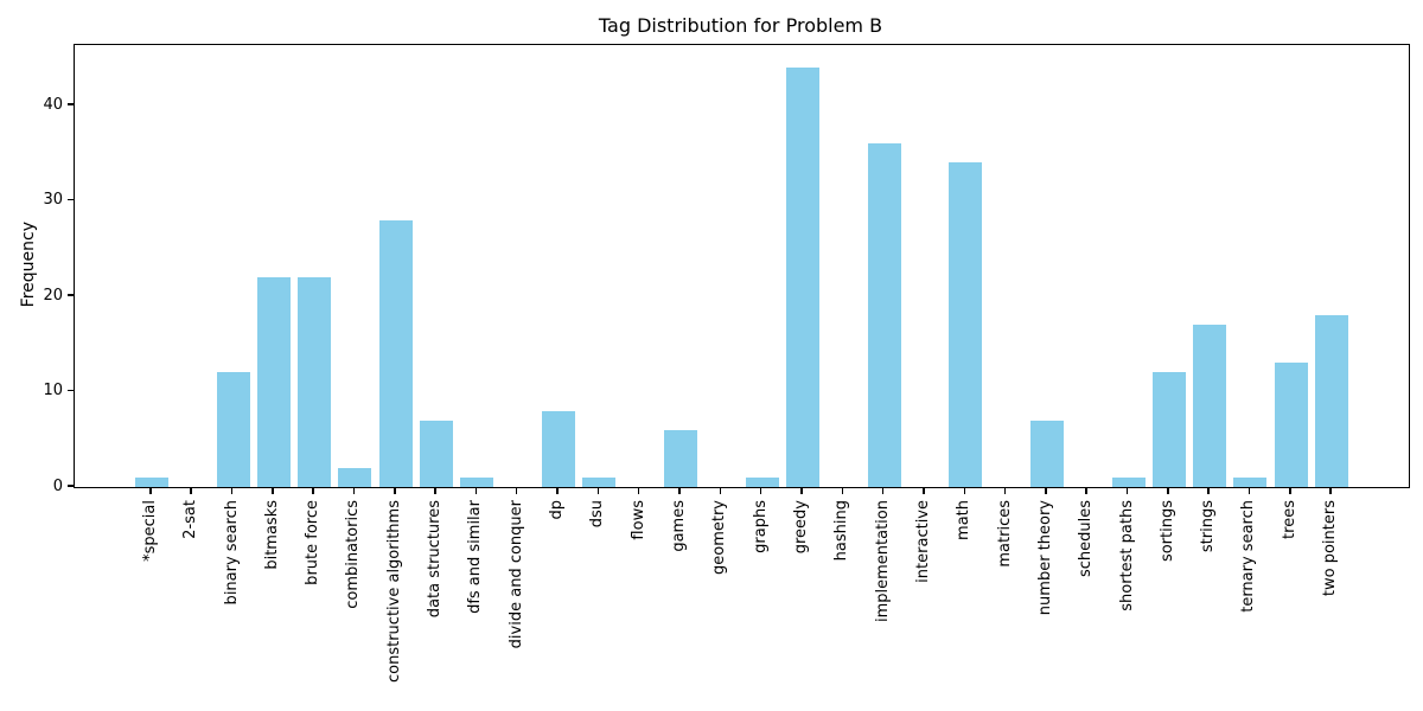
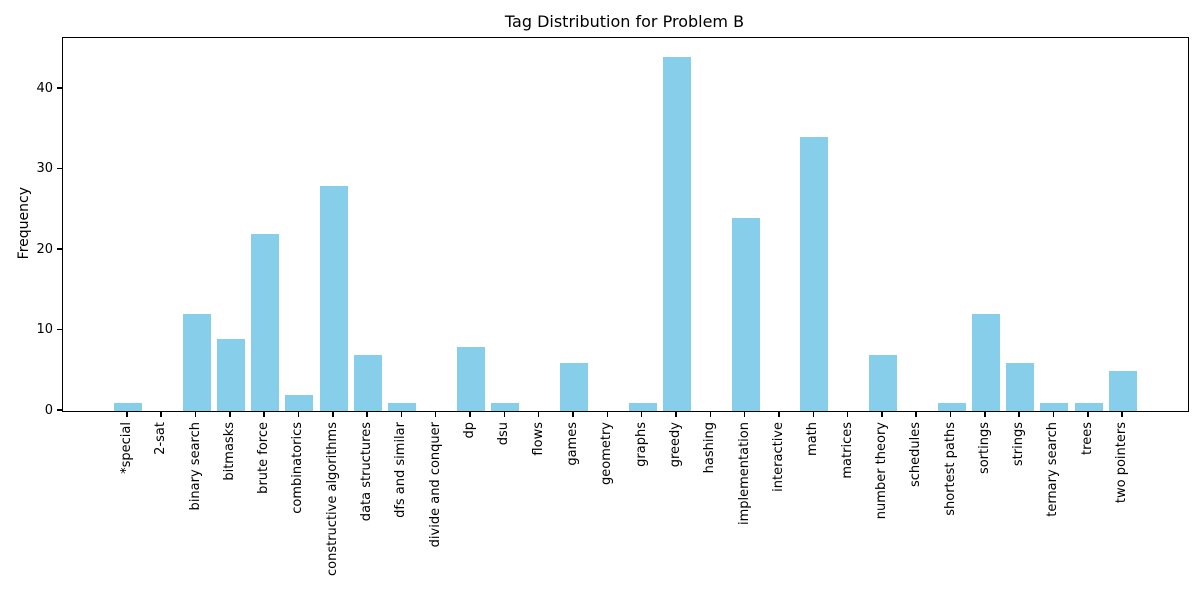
bitmasks: 22 -> 9
implementation: 36 -> 24
strings: 17 -> 6
trees: 13 -> 1
two pointers: 18 -> 5
